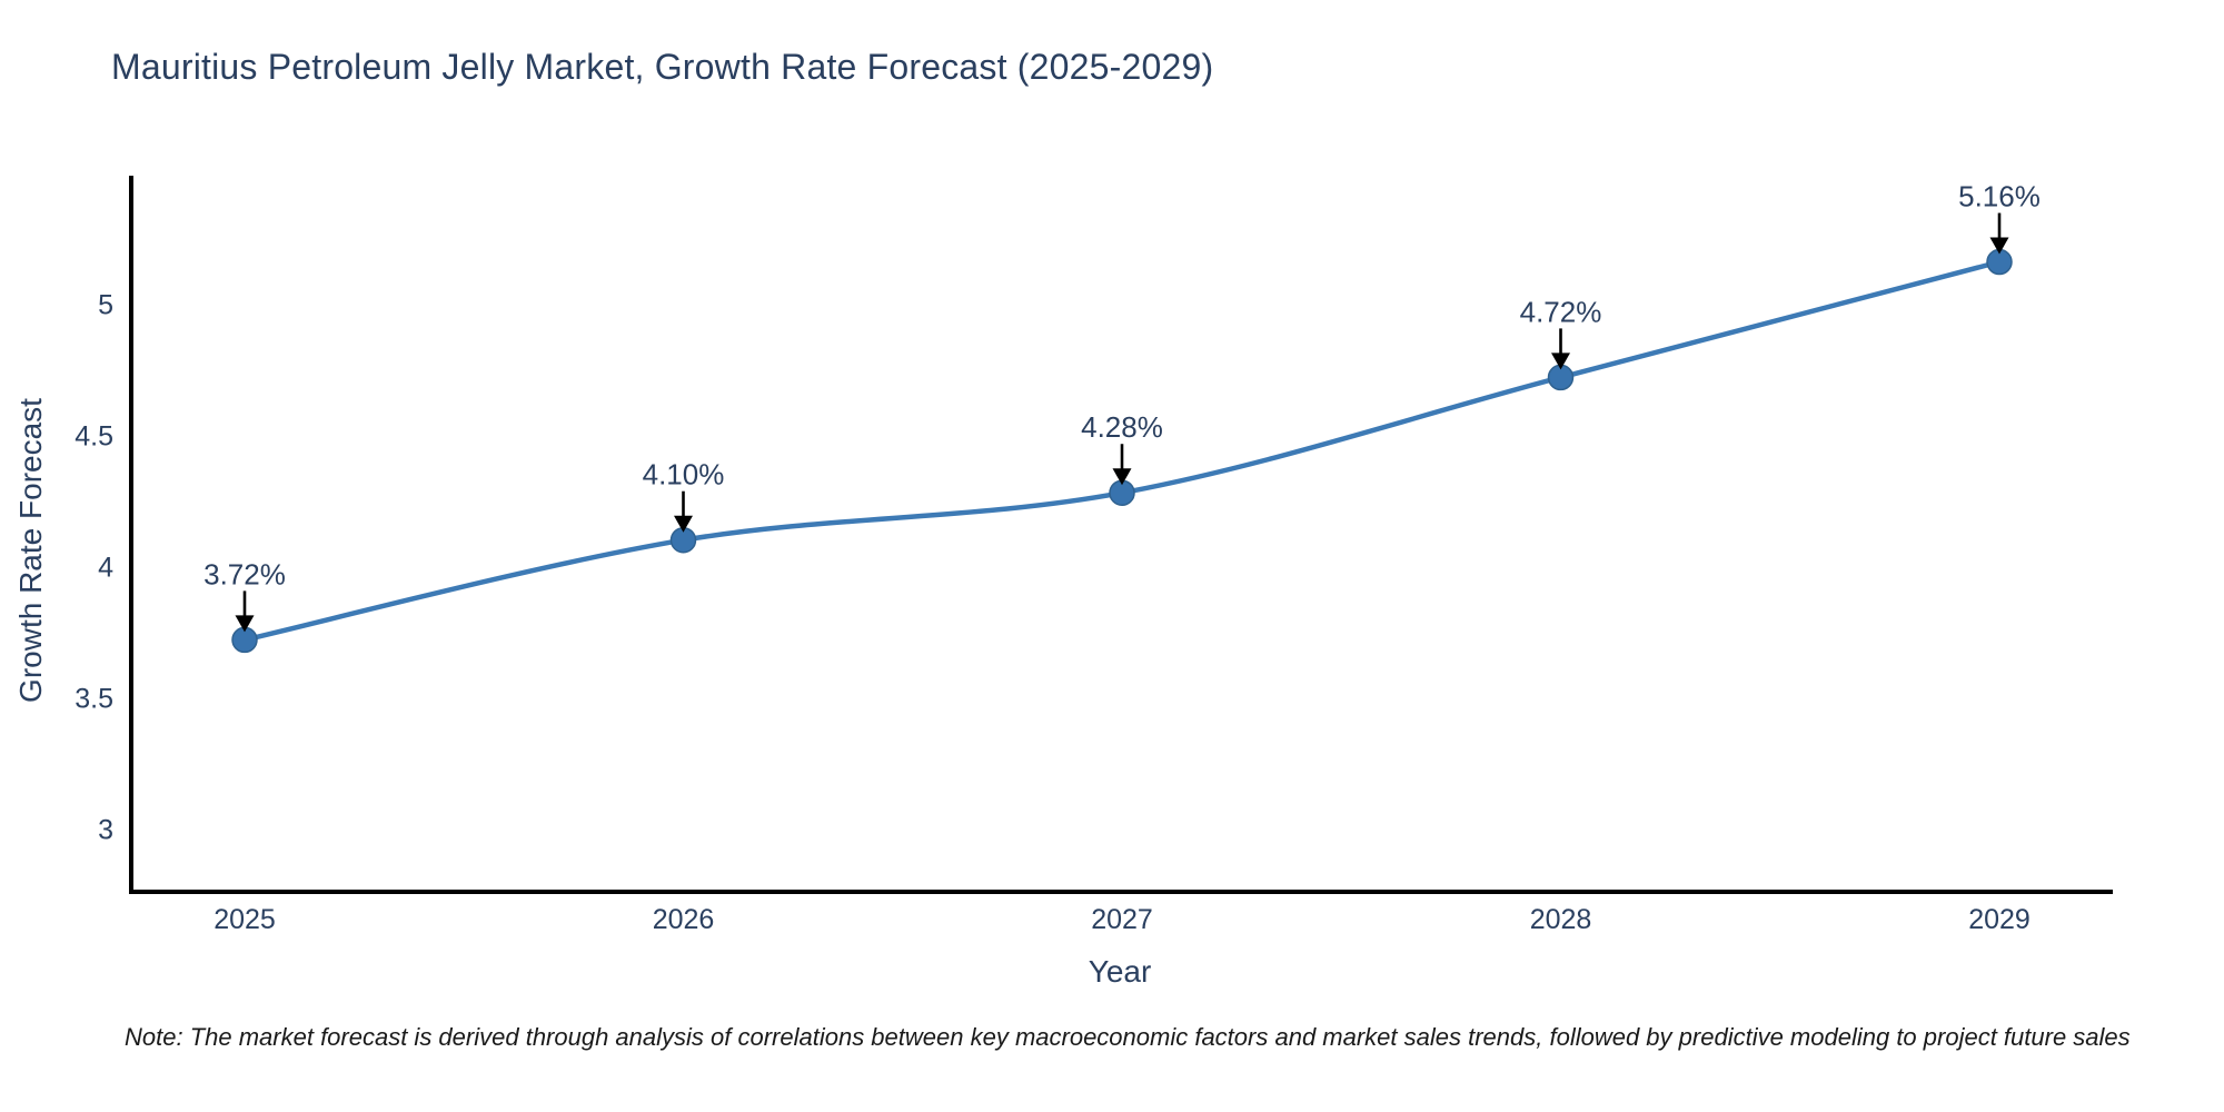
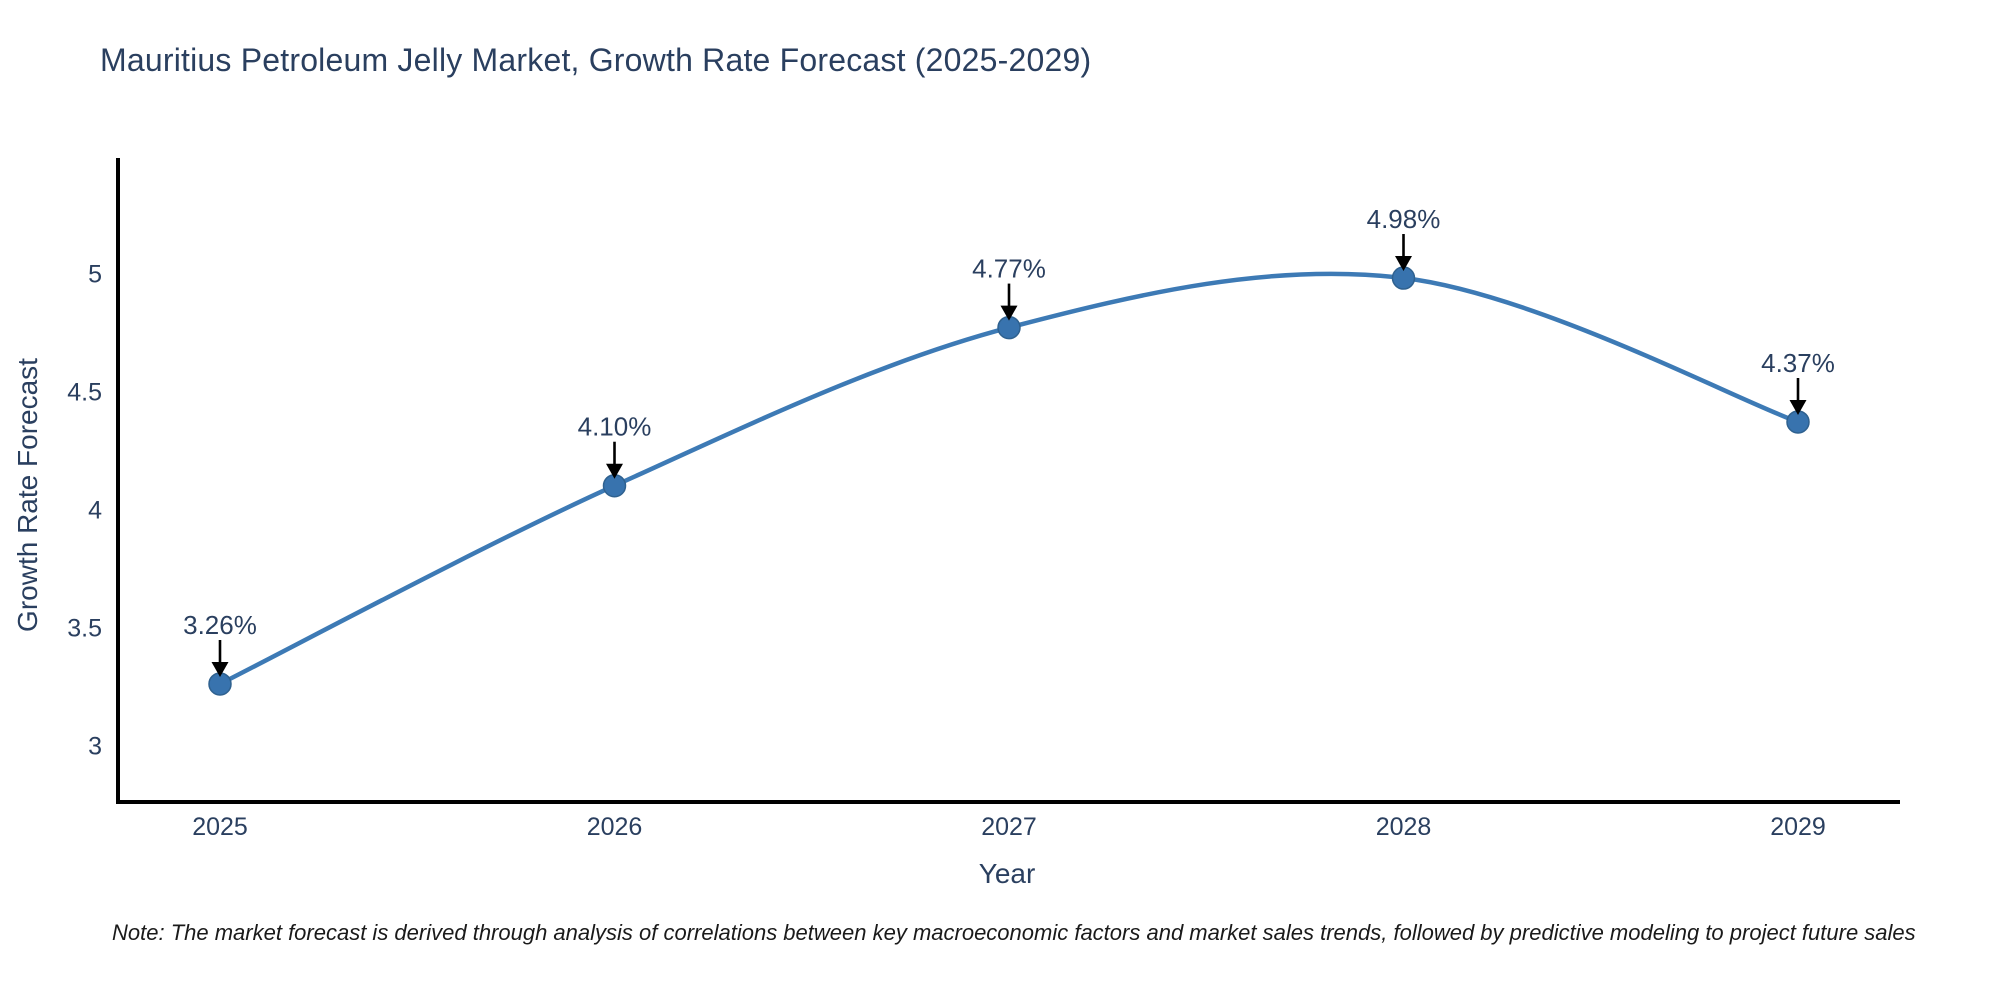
2025: 3.72% -> 3.26%
2027: 4.28% -> 4.77%
2028: 4.72% -> 4.98%
2029: 5.16% -> 4.37%
